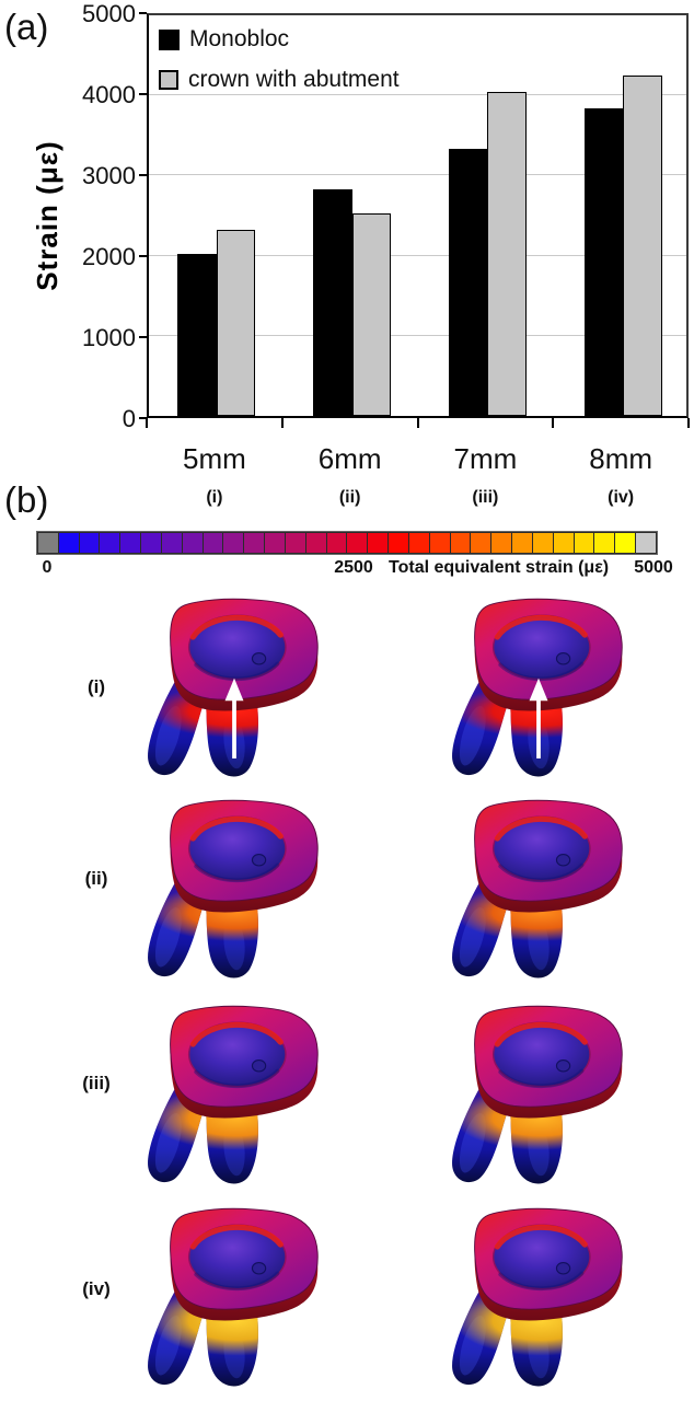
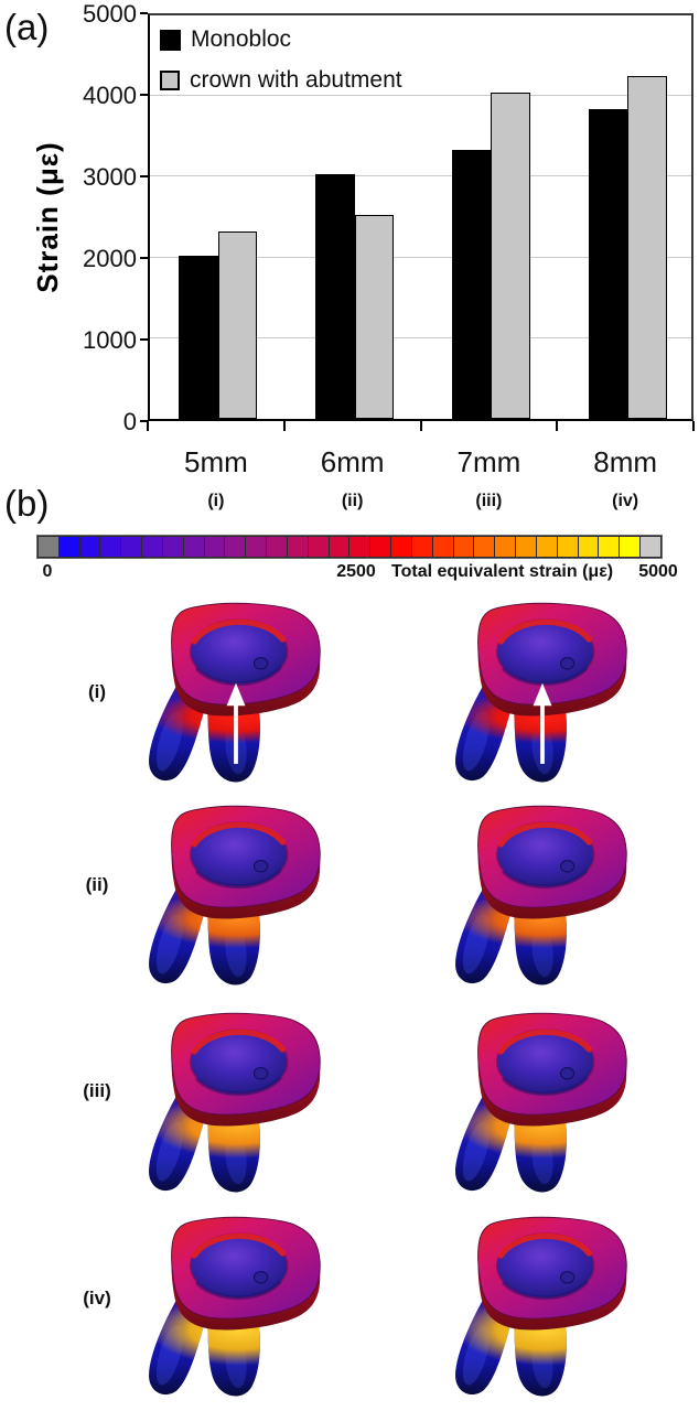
Monobloc/6mm: 2800 -> 3000
